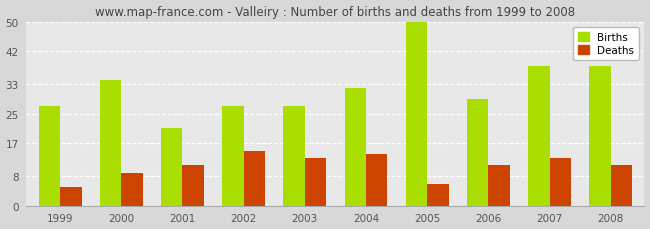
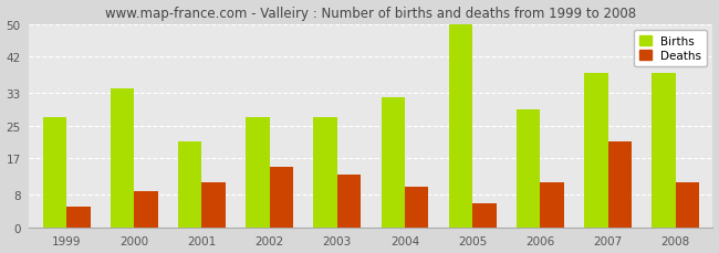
Deaths/2004: 14 -> 10
Deaths/2007: 13 -> 21
